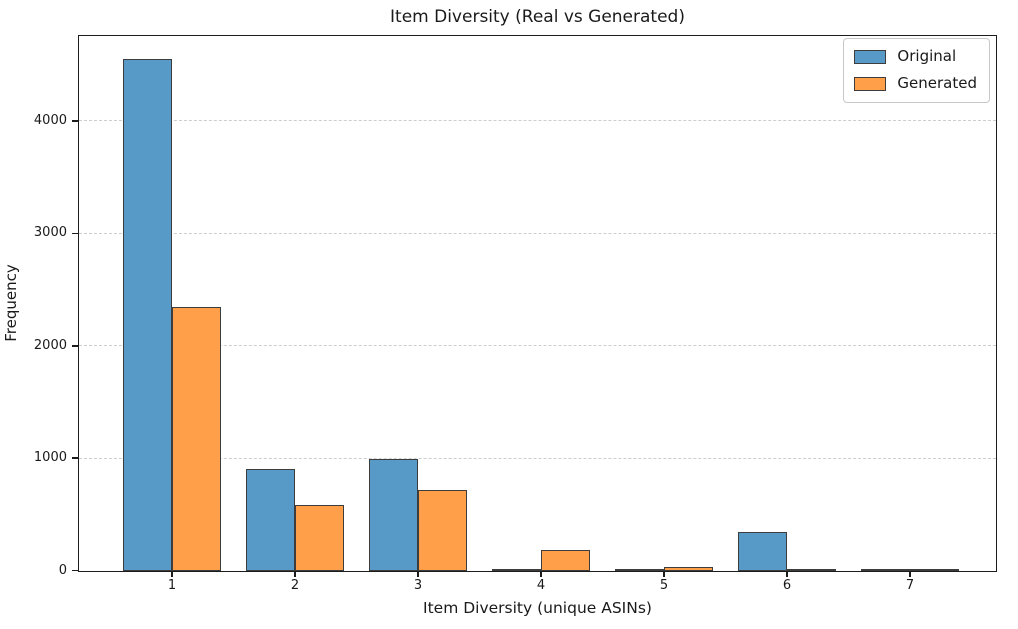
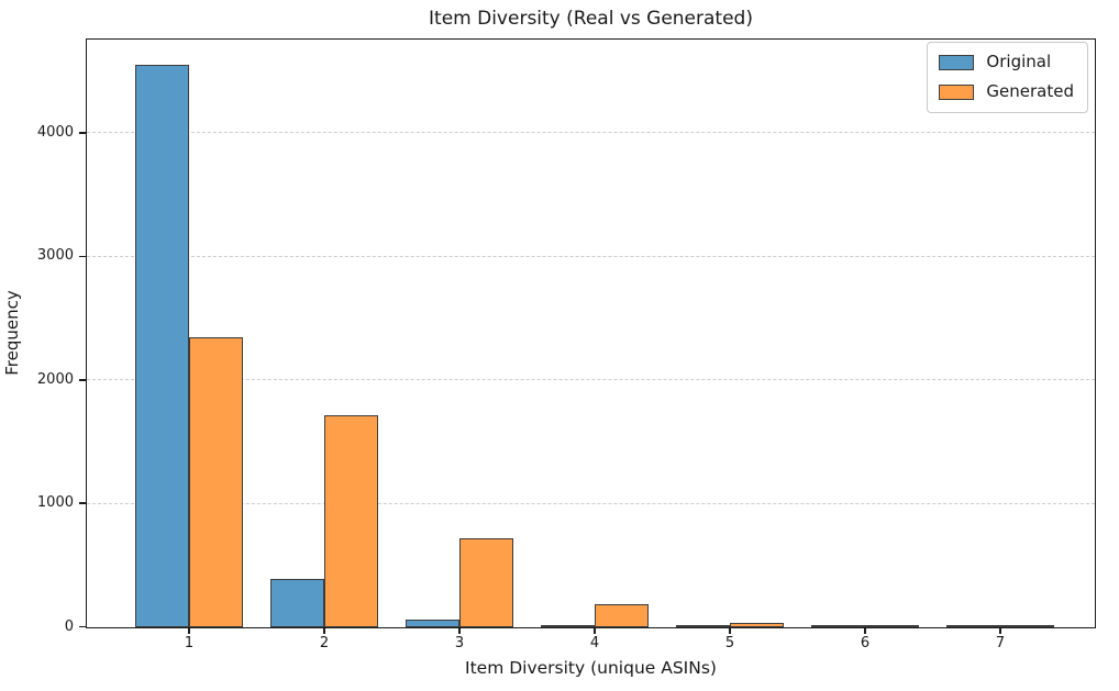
Original/2: 910 -> 390
Generated/2: 590 -> 1720
Original/3: 1000 -> 60
Original/6: 350 -> 10
